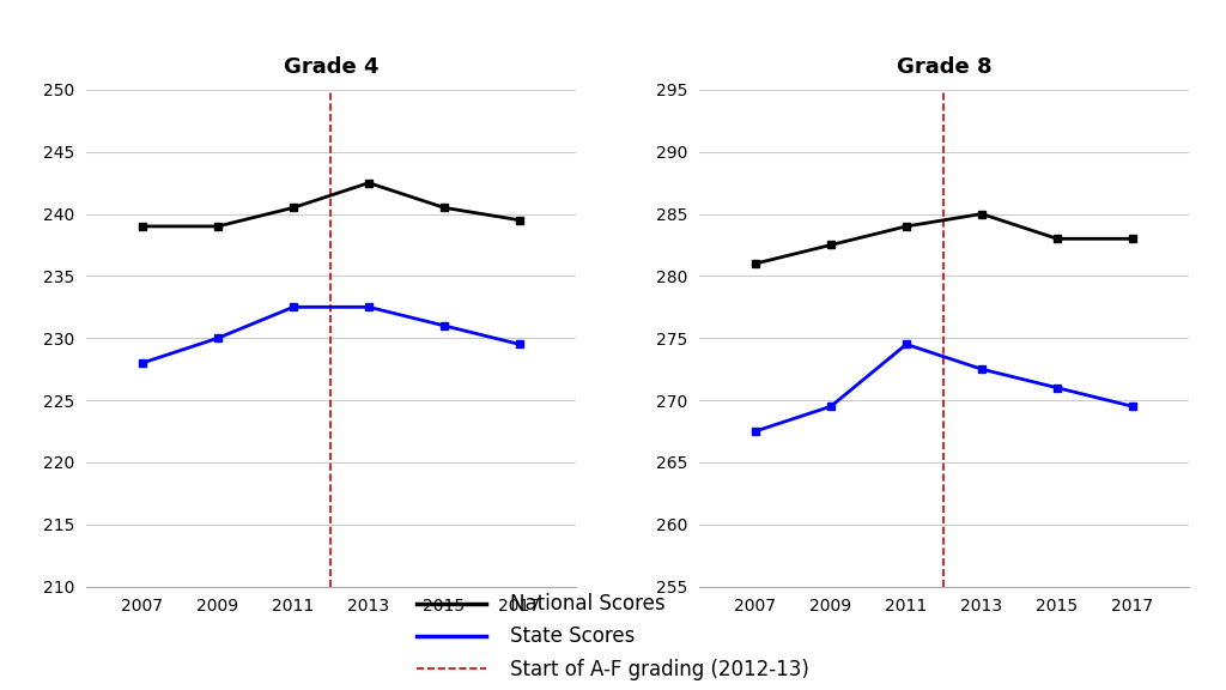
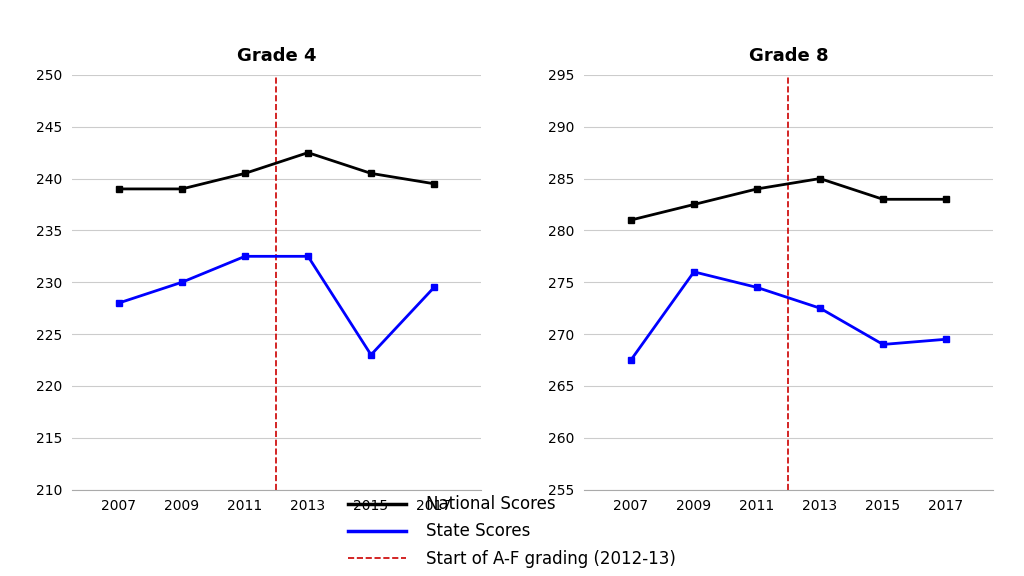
Grade 4/State Scores/2015: 231.0 -> 223.0
Grade 8/State Scores/2009: 269.5 -> 276.0
Grade 8/State Scores/2015: 271.0 -> 269.0
